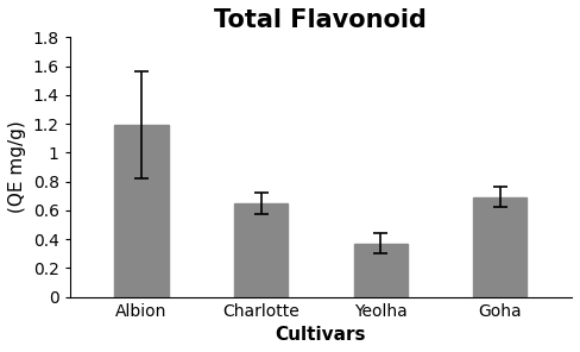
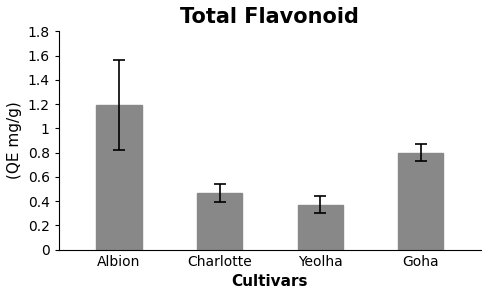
Charlotte: 0.65 -> 0.47
Goha: 0.69 -> 0.80
